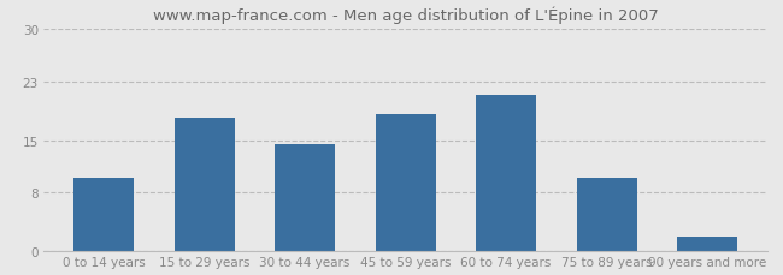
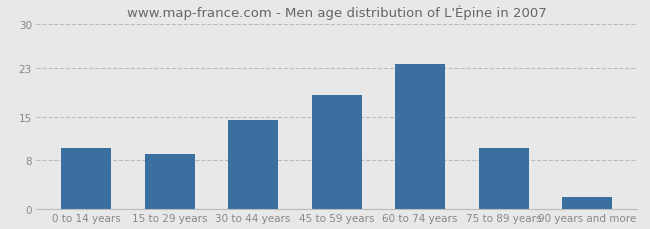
15 to 29 years: 18.0 -> 9.0
60 to 74 years: 21.2 -> 23.5
